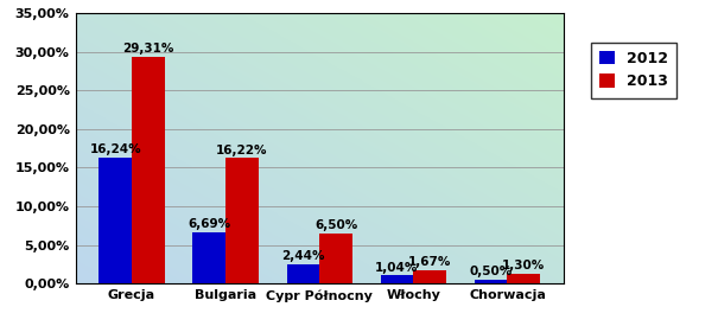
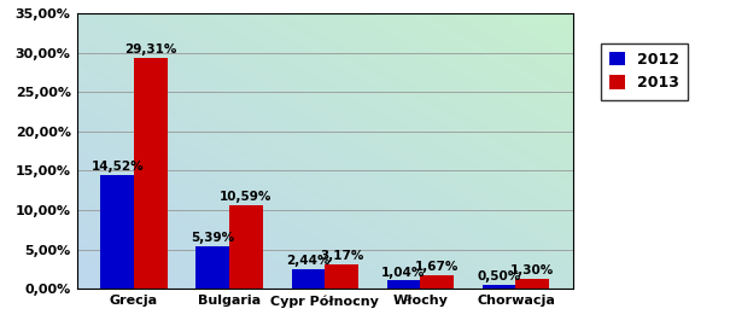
2012/Grecja: 16,24% -> 14,52%
2012/Bulgaria: 6,69% -> 5,39%
2013/Bulgaria: 16,22% -> 10,59%
2013/Cypr Północny: 6,50% -> 3,17%
